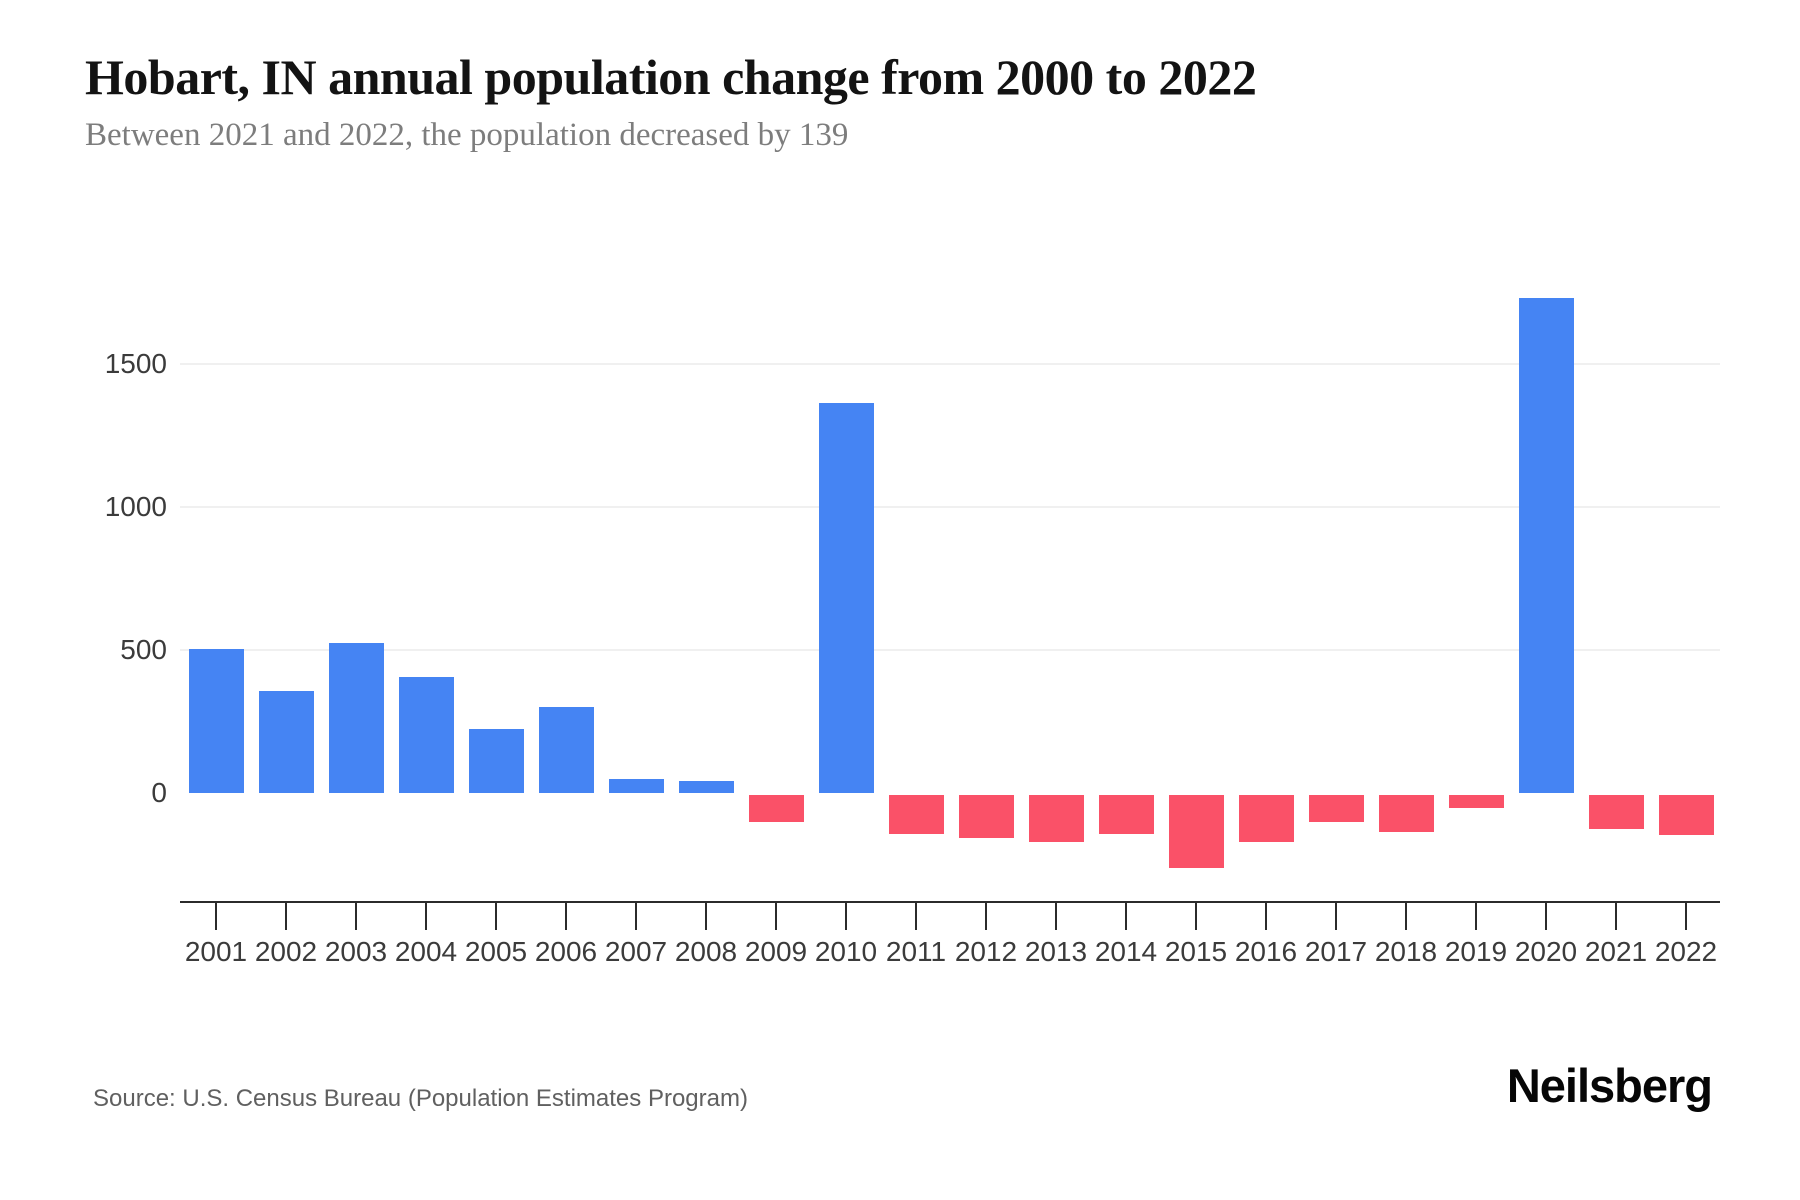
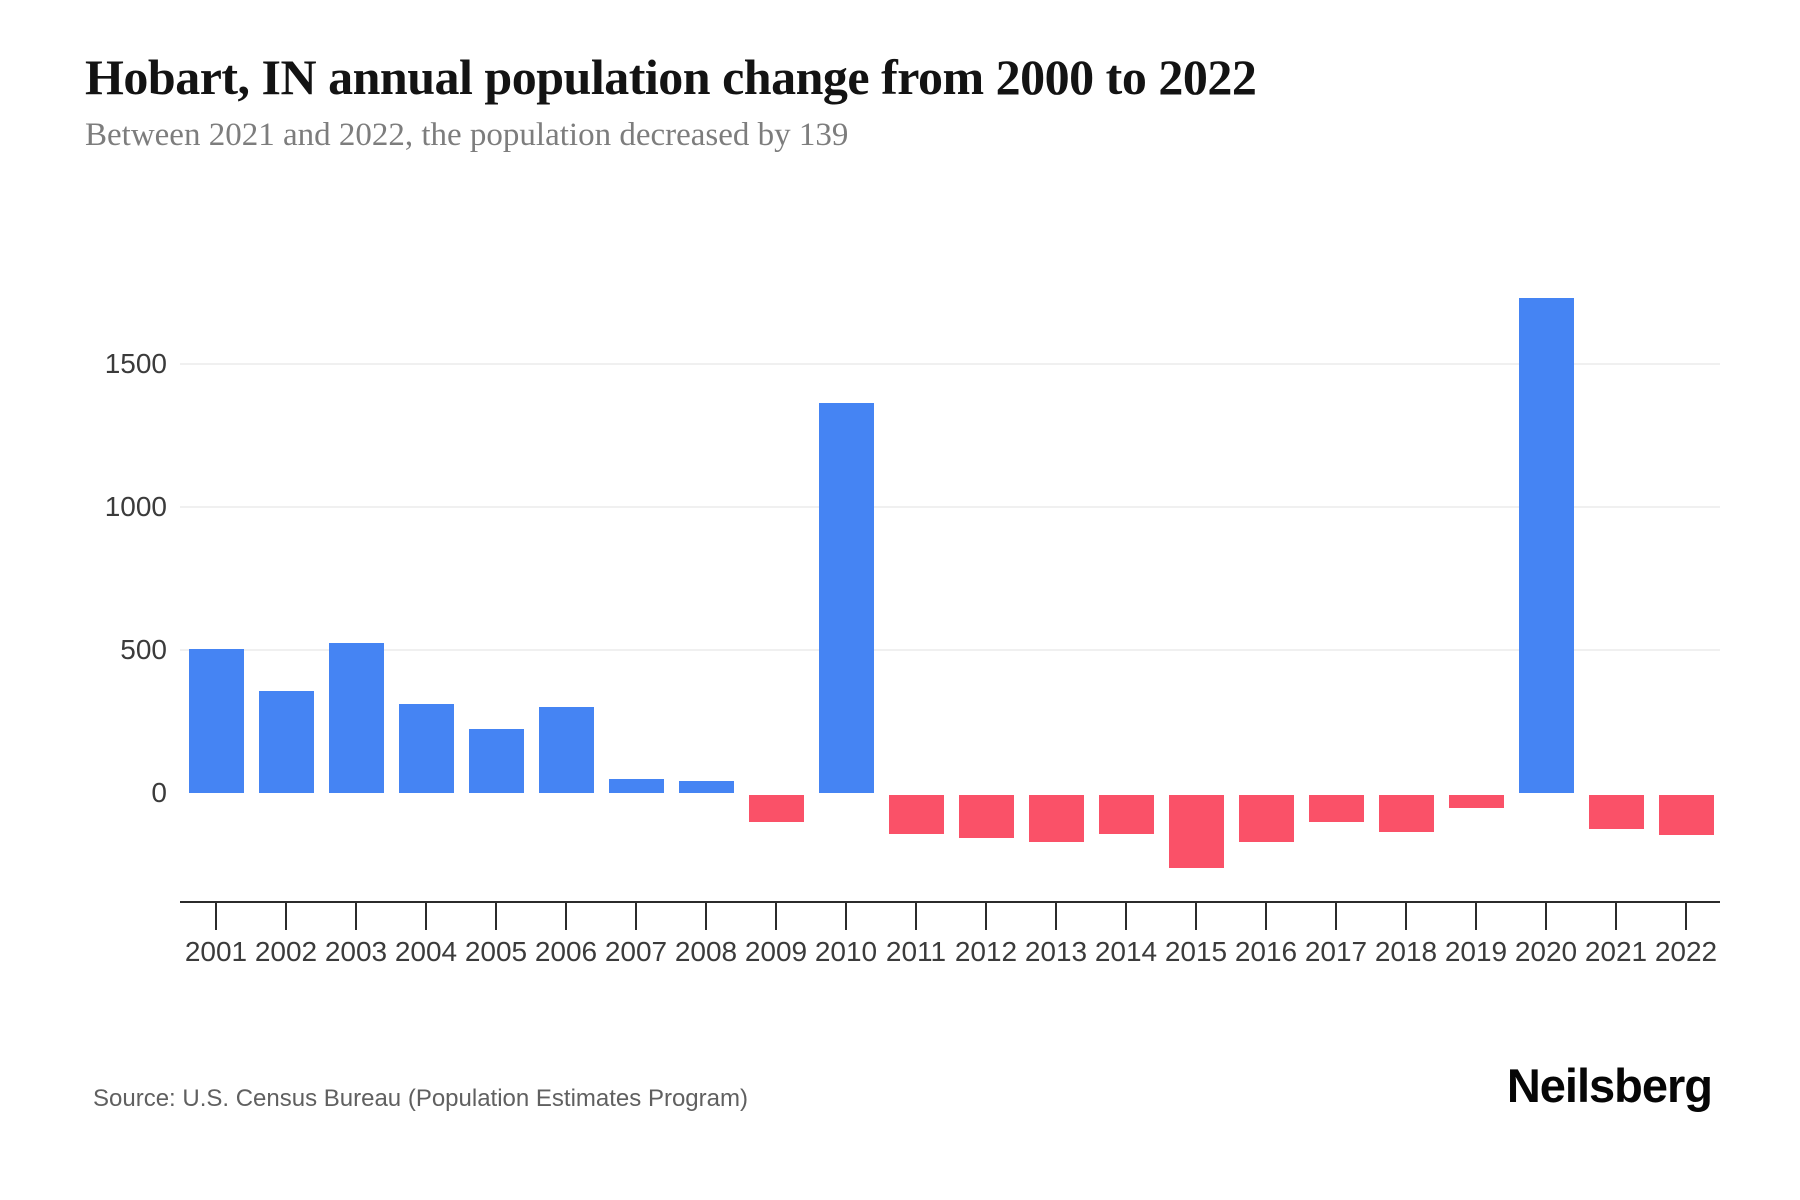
2004: 400 -> 310
